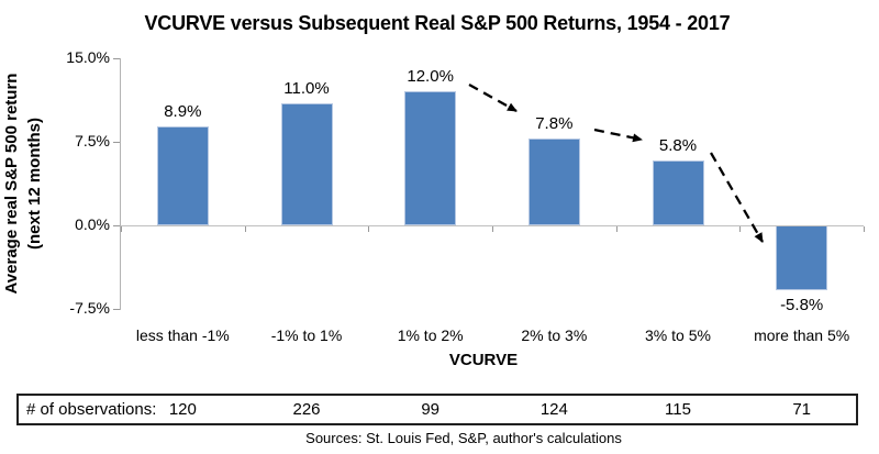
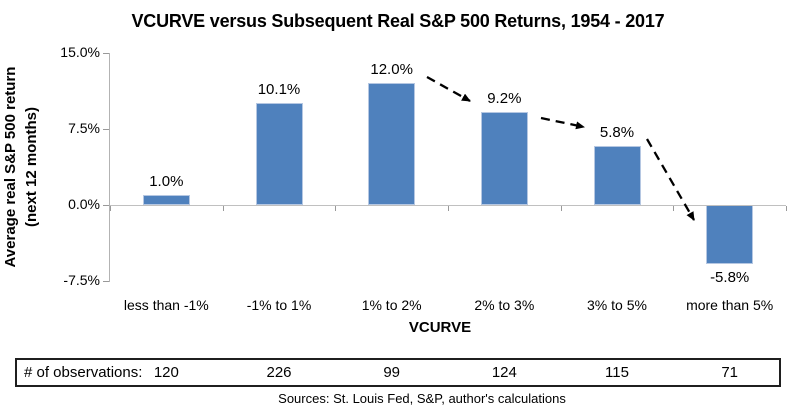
less than -1%: 8.9% -> 1.0%
-1% to 1%: 11.0% -> 10.1%
2% to 3%: 7.8% -> 9.2%
